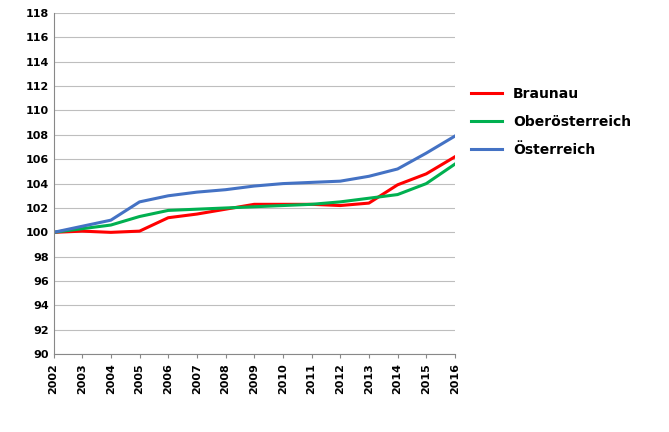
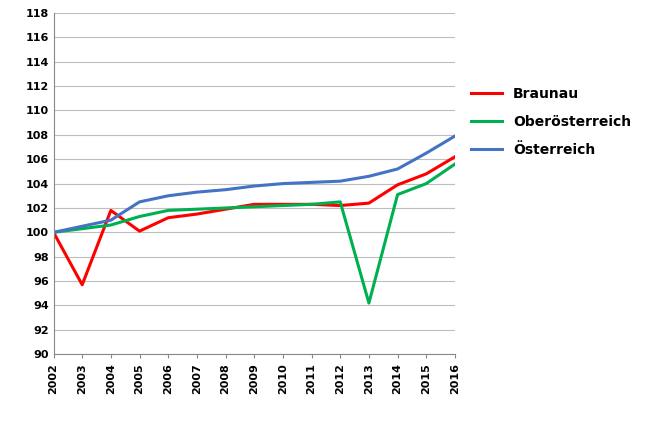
Braunau/2003: 100.1 -> 95.7
Braunau/2004: 100.0 -> 101.8
Oberösterreich/2013: 102.8 -> 94.2
